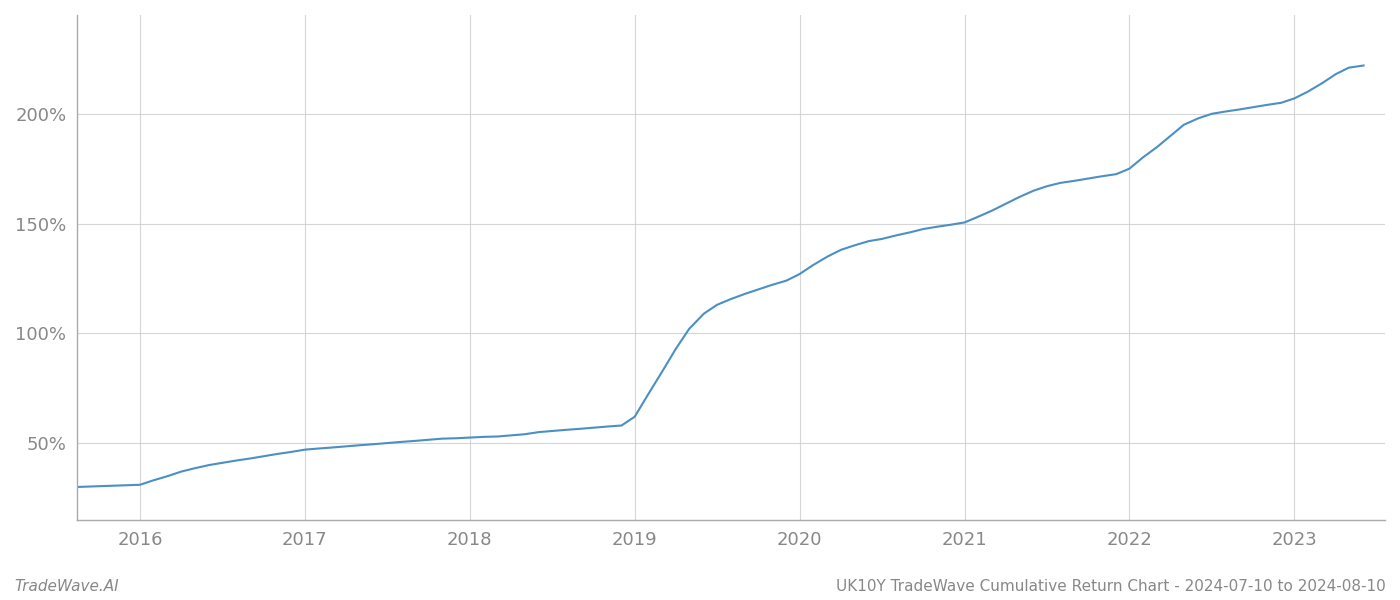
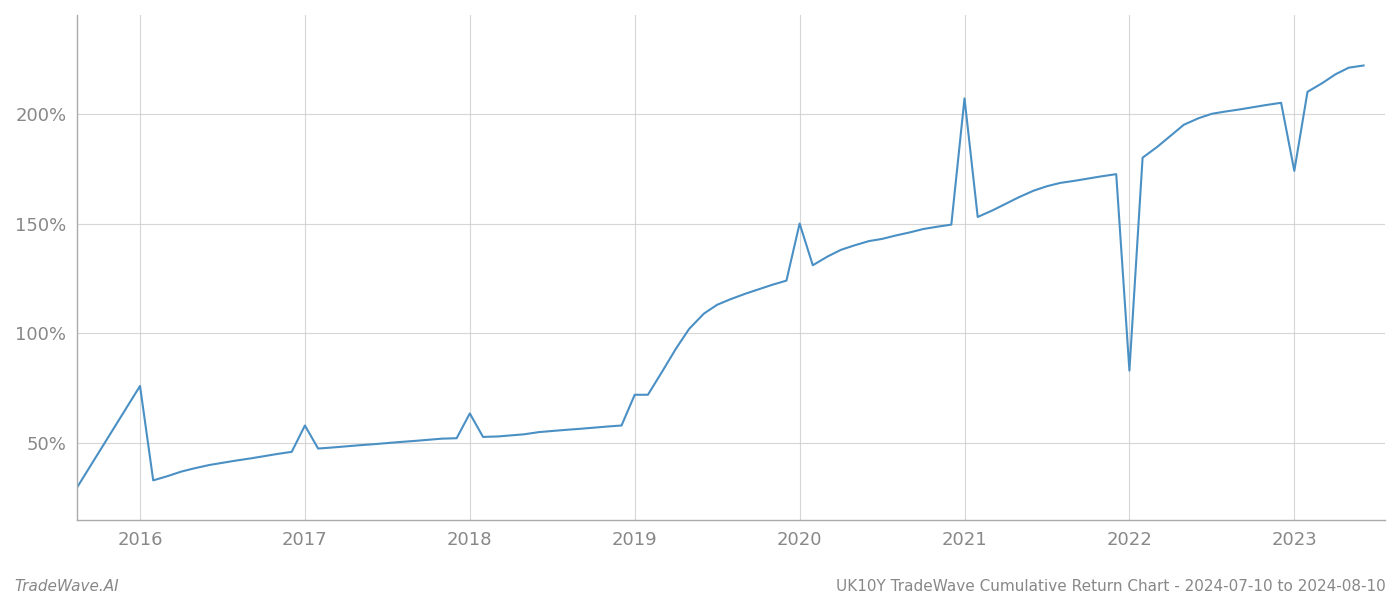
2016: 31.0% -> 76.0%
2017: 47.0% -> 58.0%
2018: 52.5% -> 63.5%
2019: 62.0% -> 72.0%
2020: 127.0% -> 150.0%
2021: 150.5% -> 207.0%
2022: 175.0% -> 83.0%
2023: 207.0% -> 174.0%
